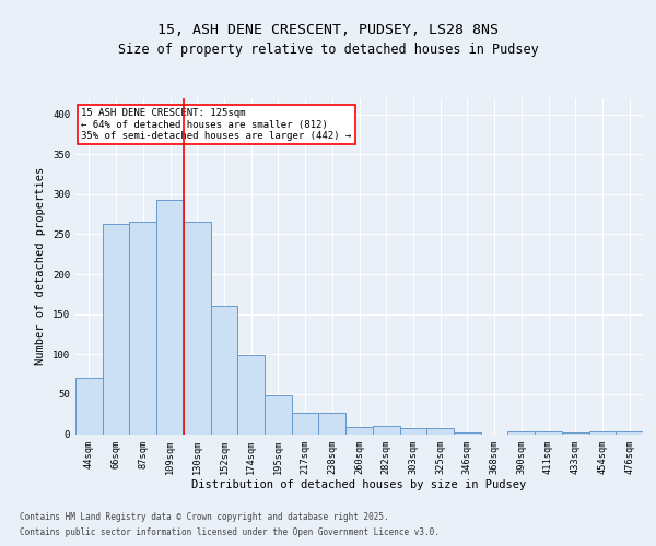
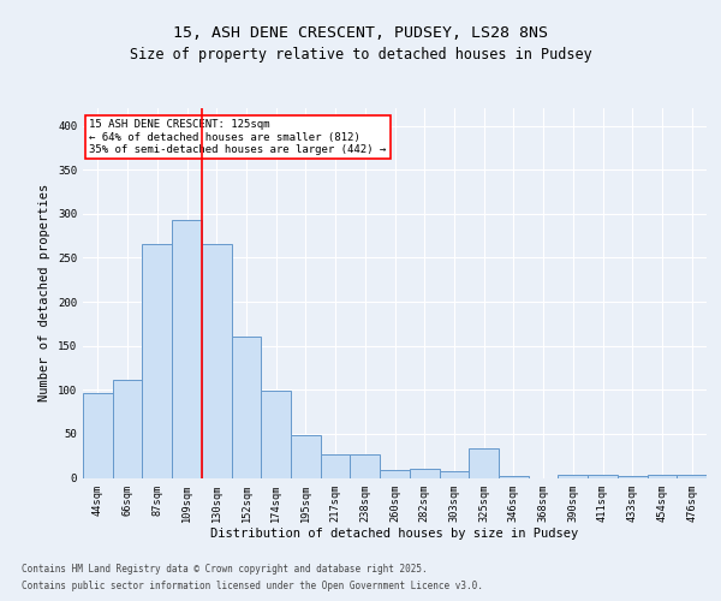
44sqm: 70 -> 96
66sqm: 263 -> 112
325sqm: 8 -> 34
